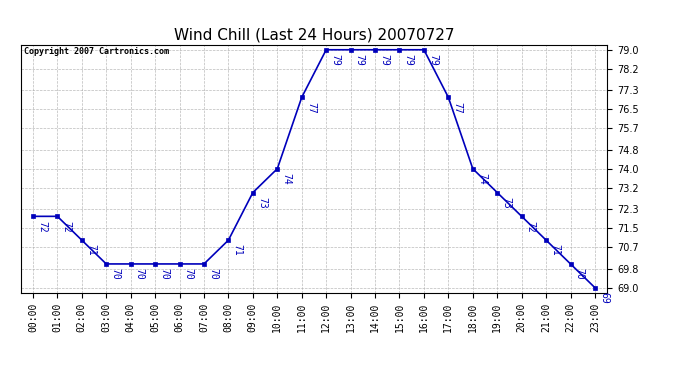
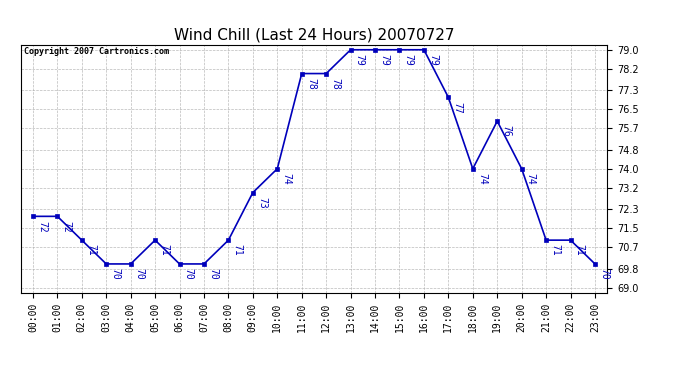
05:00: 70 -> 71
11:00: 77 -> 78
12:00: 79 -> 78
19:00: 73 -> 76
20:00: 72 -> 74
22:00: 70 -> 71
23:00: 69 -> 70
